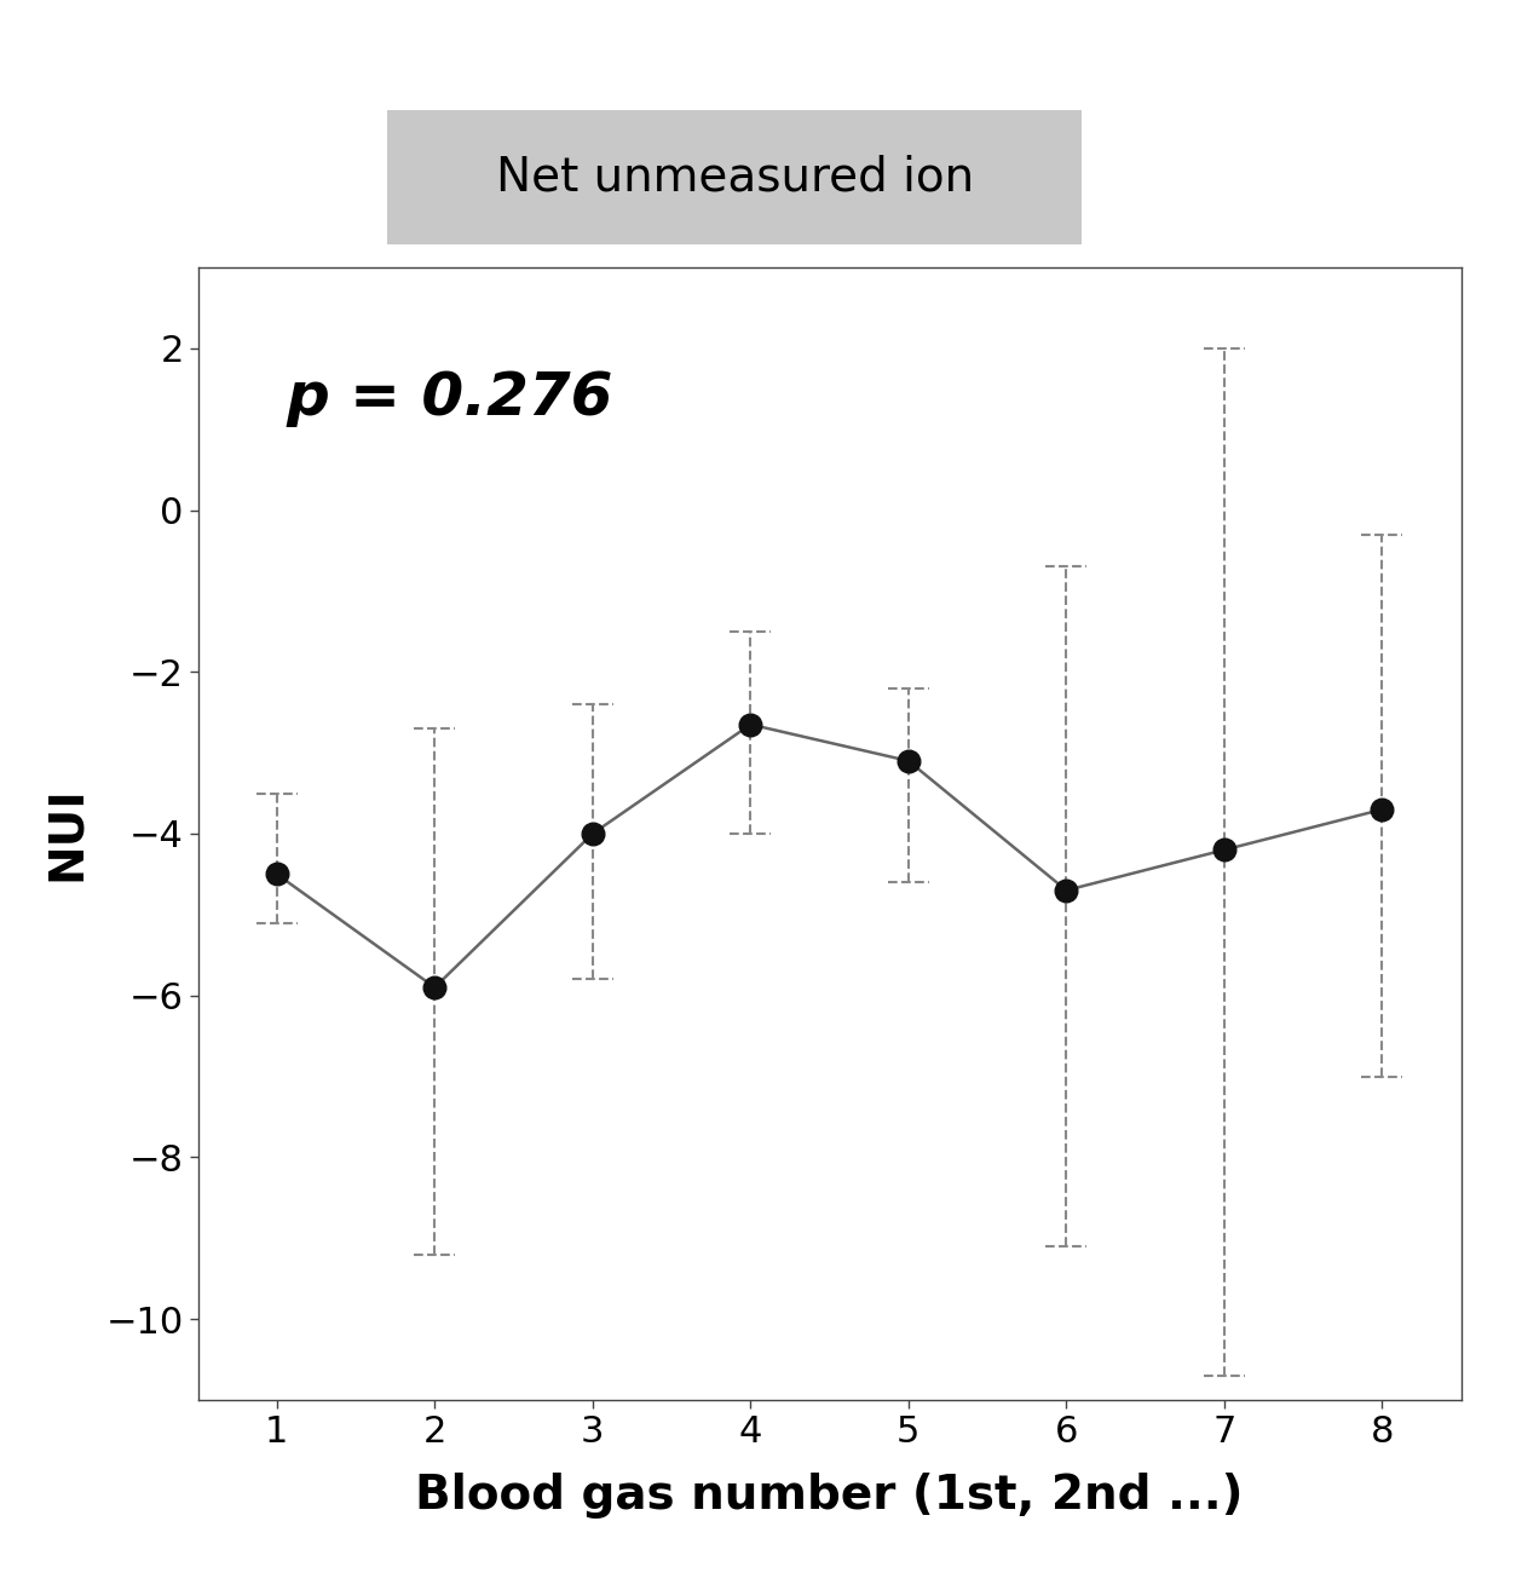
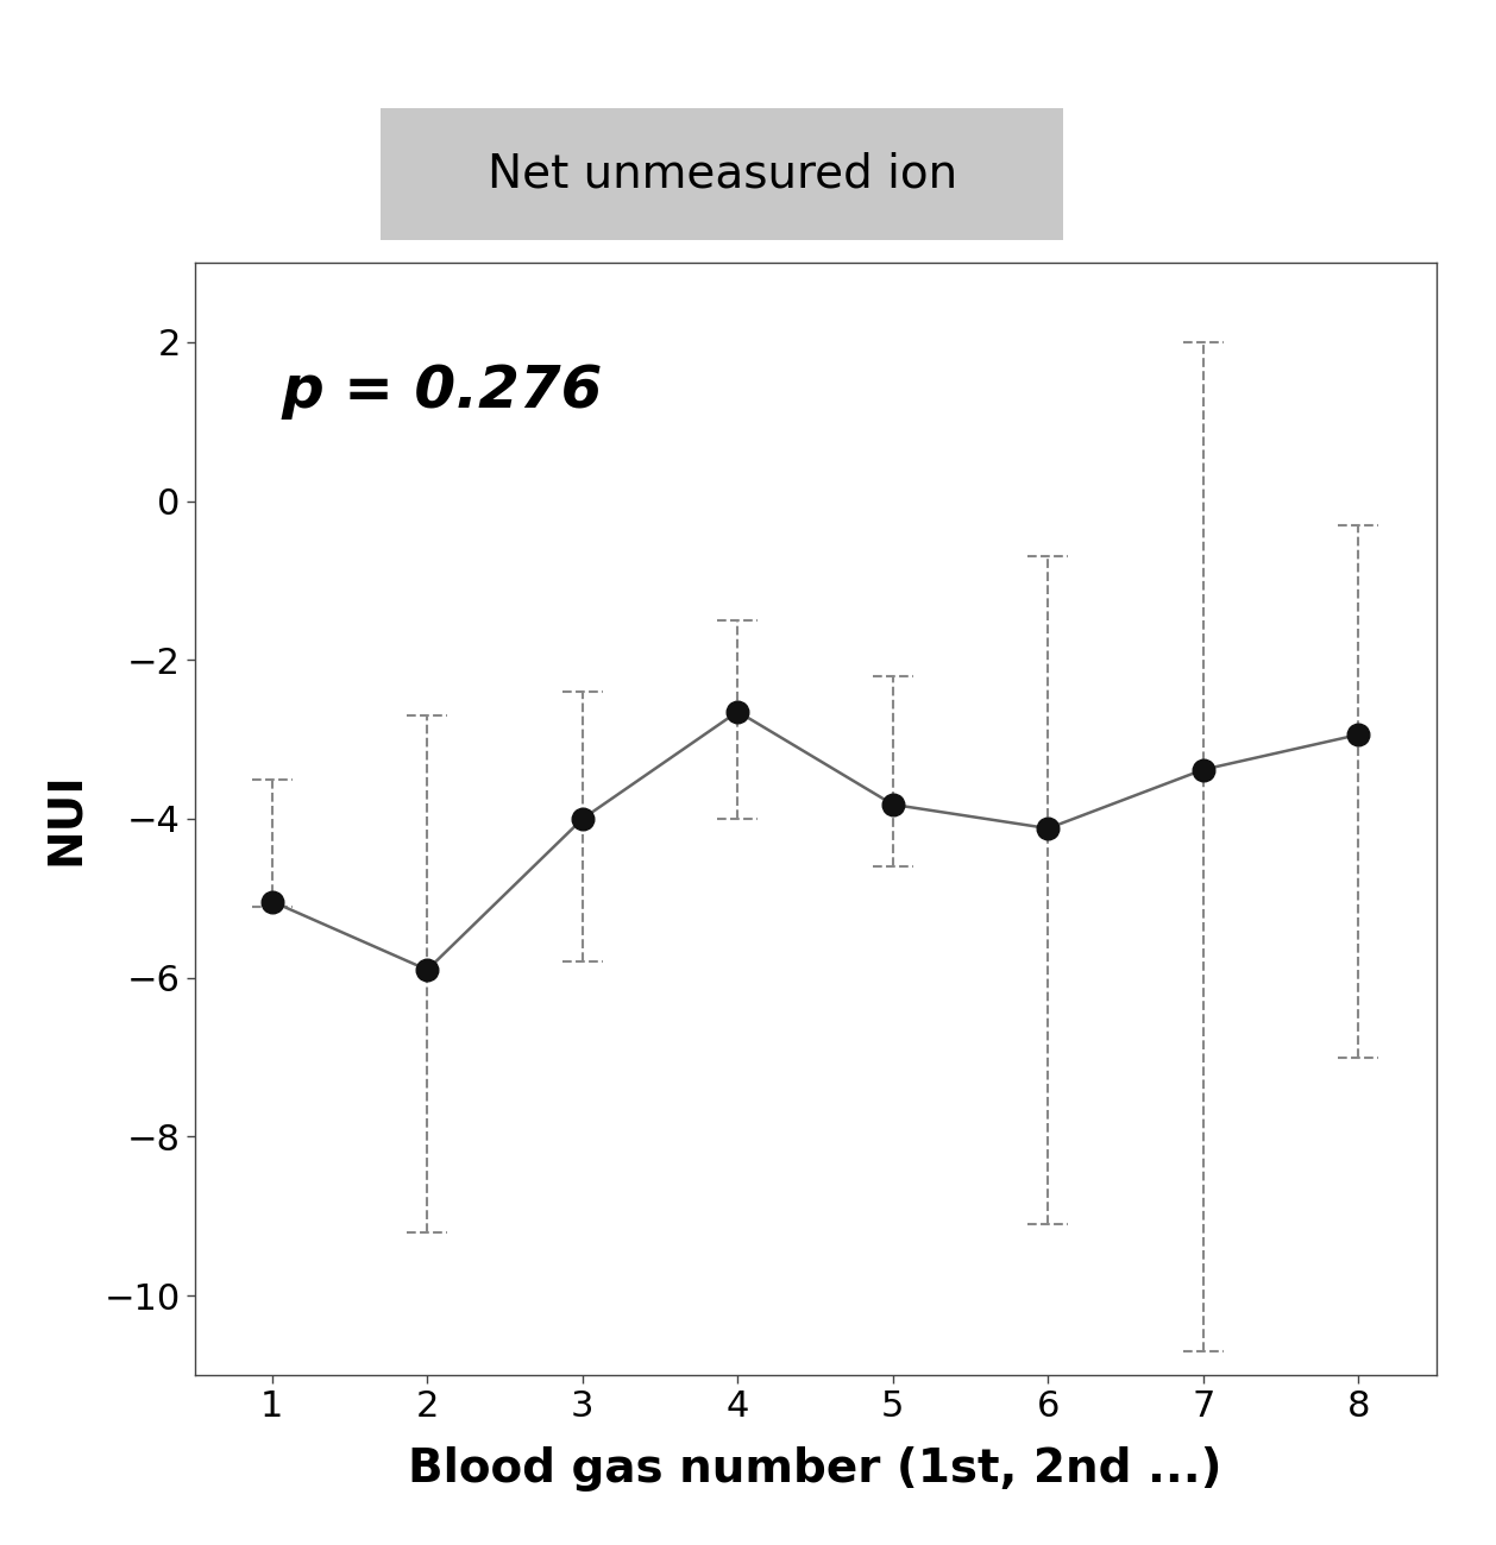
1: -4.50 -> -5.04
5: -3.10 -> -3.82
6: -4.70 -> -4.12
7: -4.20 -> -3.38
8: -3.70 -> -2.94
